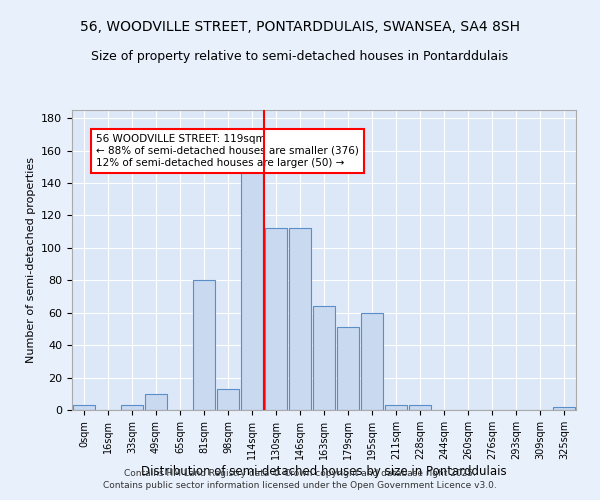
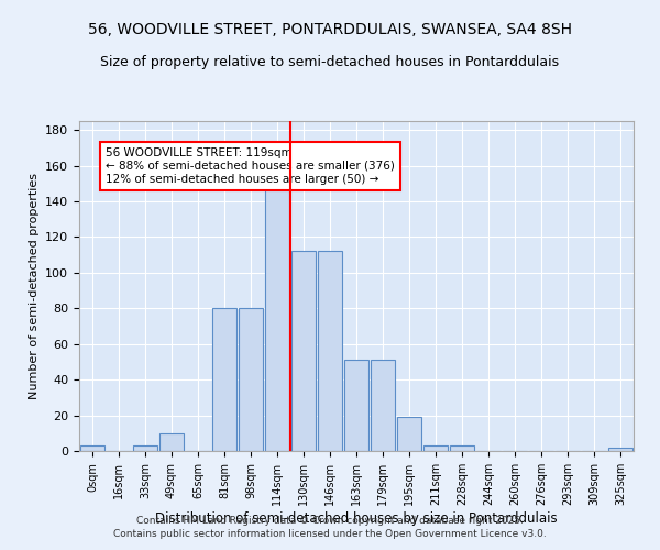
98sqm: 13 -> 80
163sqm: 64 -> 51
195sqm: 60 -> 19
